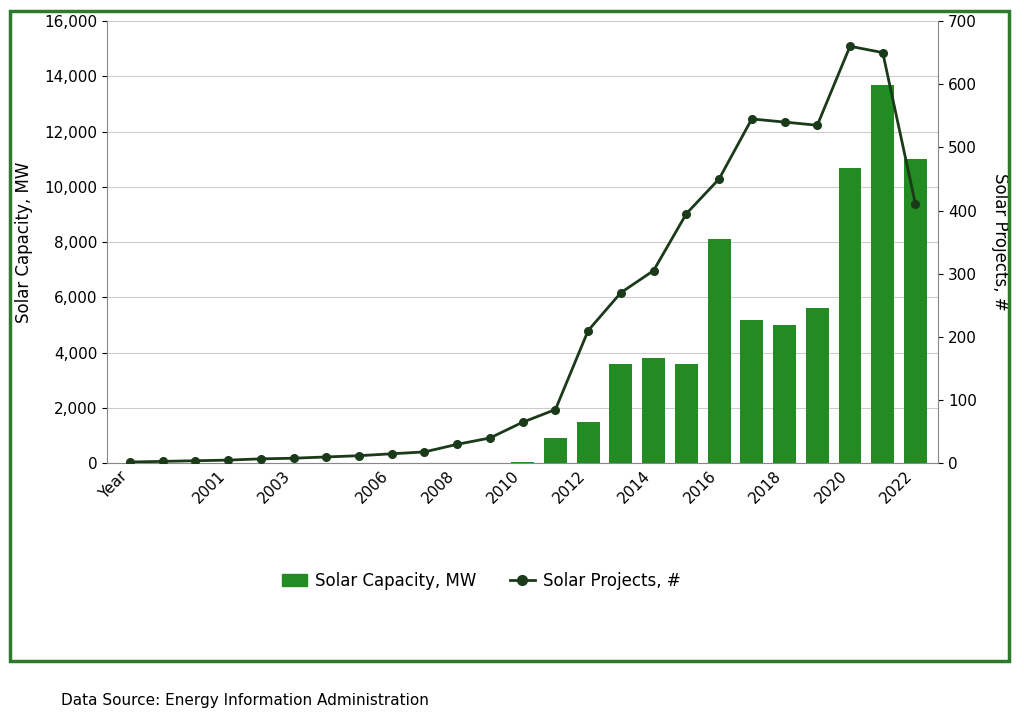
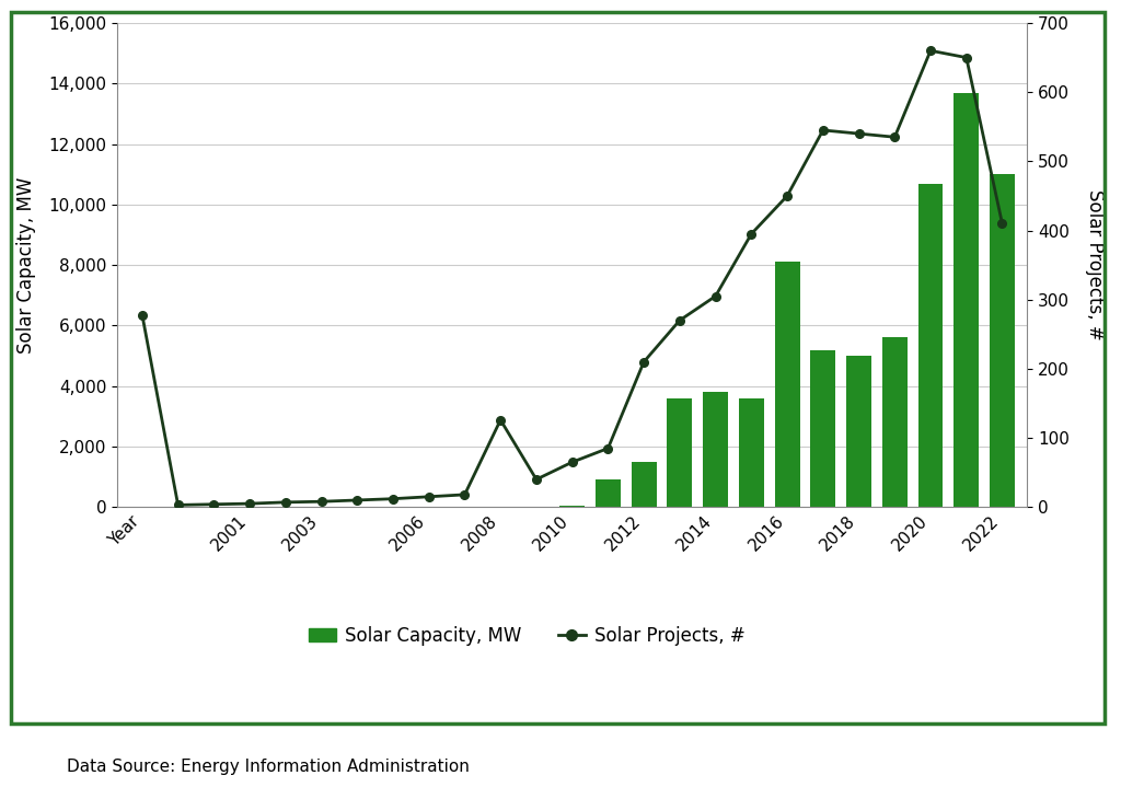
Solar Projects, #/Year: 2 -> 278
Solar Projects, #/2008: 30 -> 126
